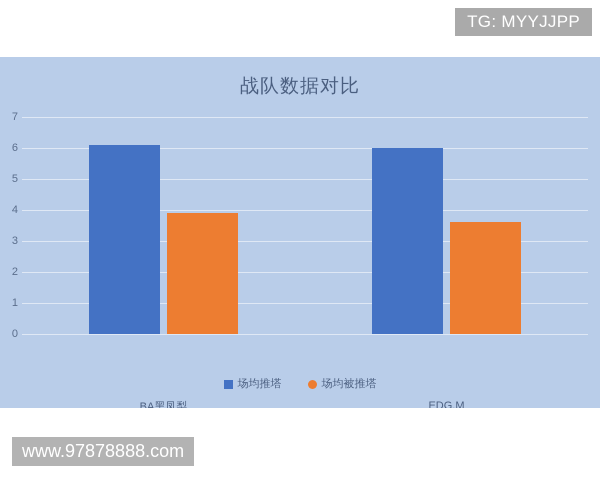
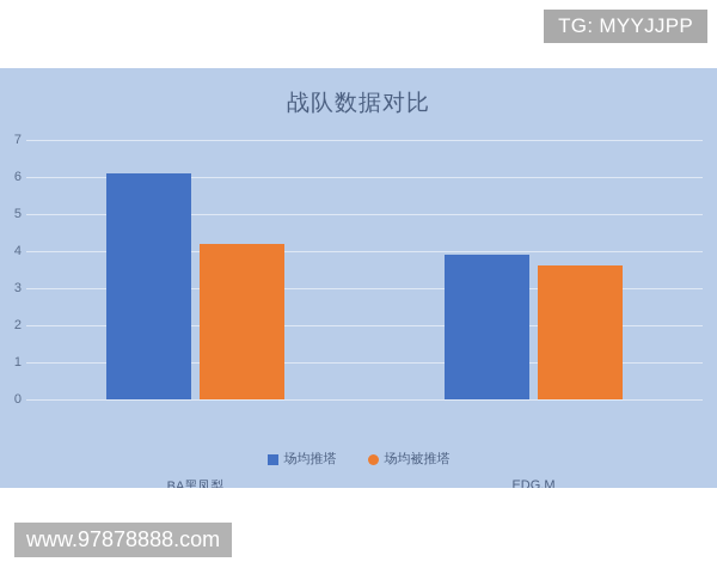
场均被推塔/BA黑凤梨: 3.9 -> 4.2
场均推塔/EDG.M: 6.0 -> 3.9
